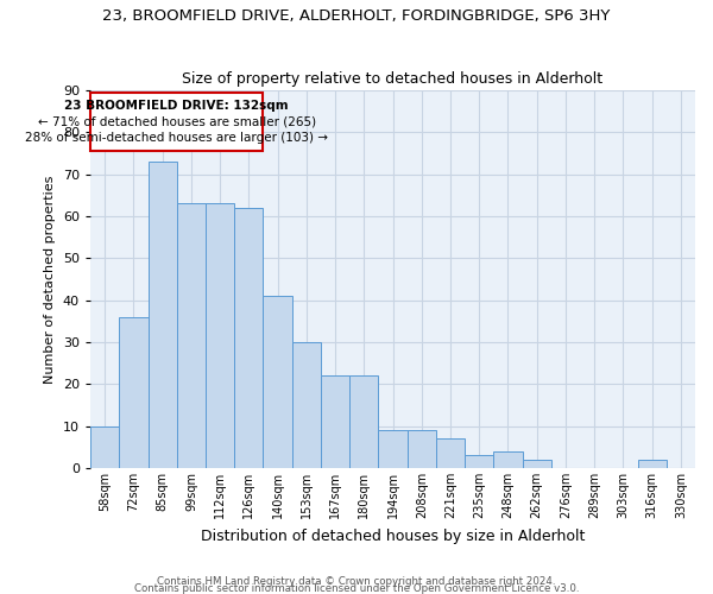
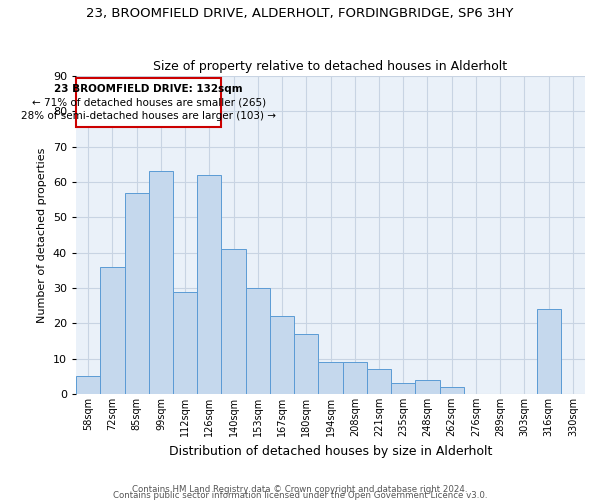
58sqm: 10 -> 5
85sqm: 73 -> 57
112sqm: 63 -> 29
180sqm: 22 -> 17
316sqm: 2 -> 24
